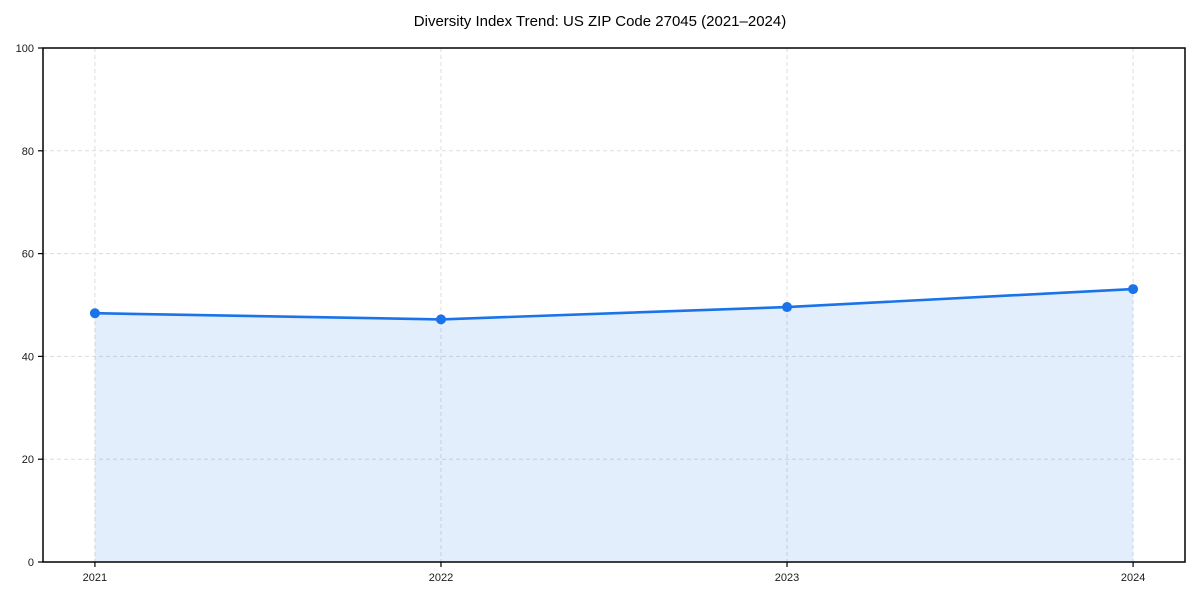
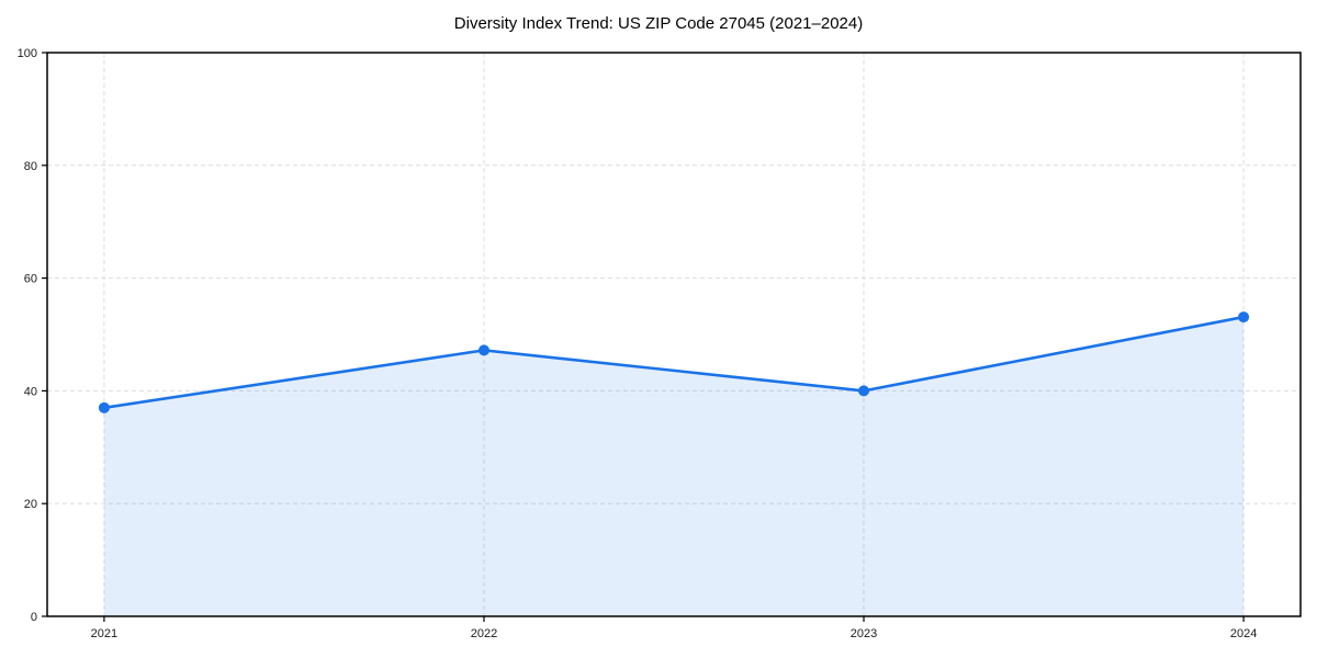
2021: 48 -> 37
2023: 50 -> 40
